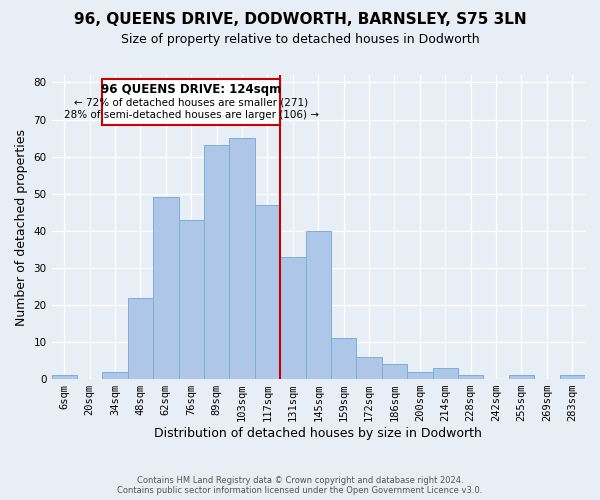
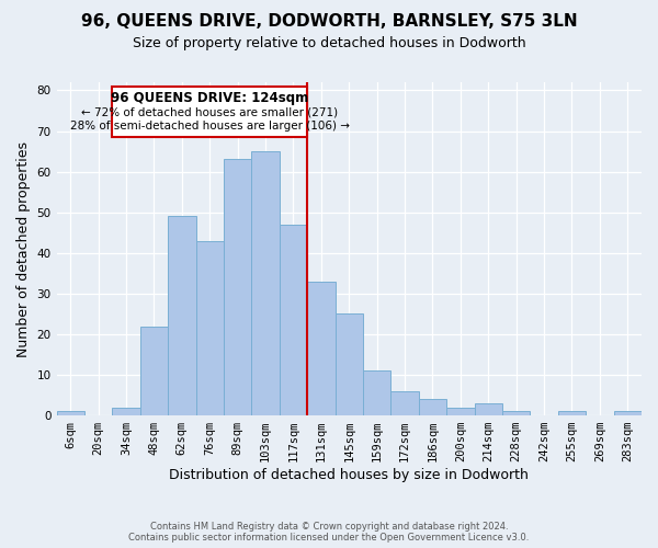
145sqm: 40 -> 25
